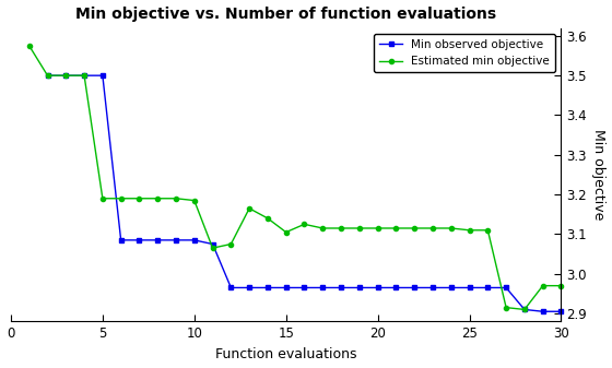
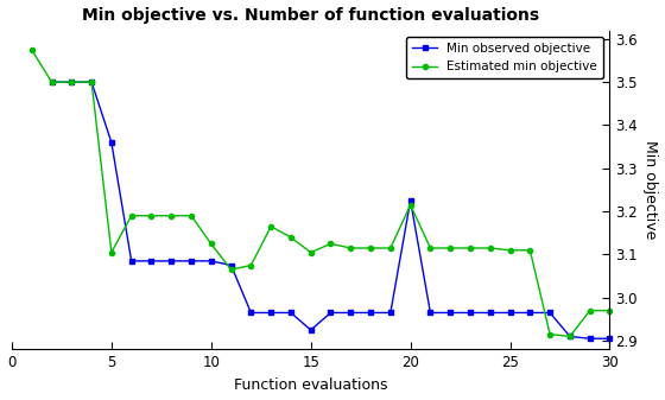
Min observed objective/5: 3.500 -> 3.360
Estimated min objective/5: 3.190 -> 3.105
Estimated min objective/10: 3.185 -> 3.125
Min observed objective/15: 2.965 -> 2.925
Min observed objective/20: 2.965 -> 3.225
Estimated min objective/20: 3.115 -> 3.215
